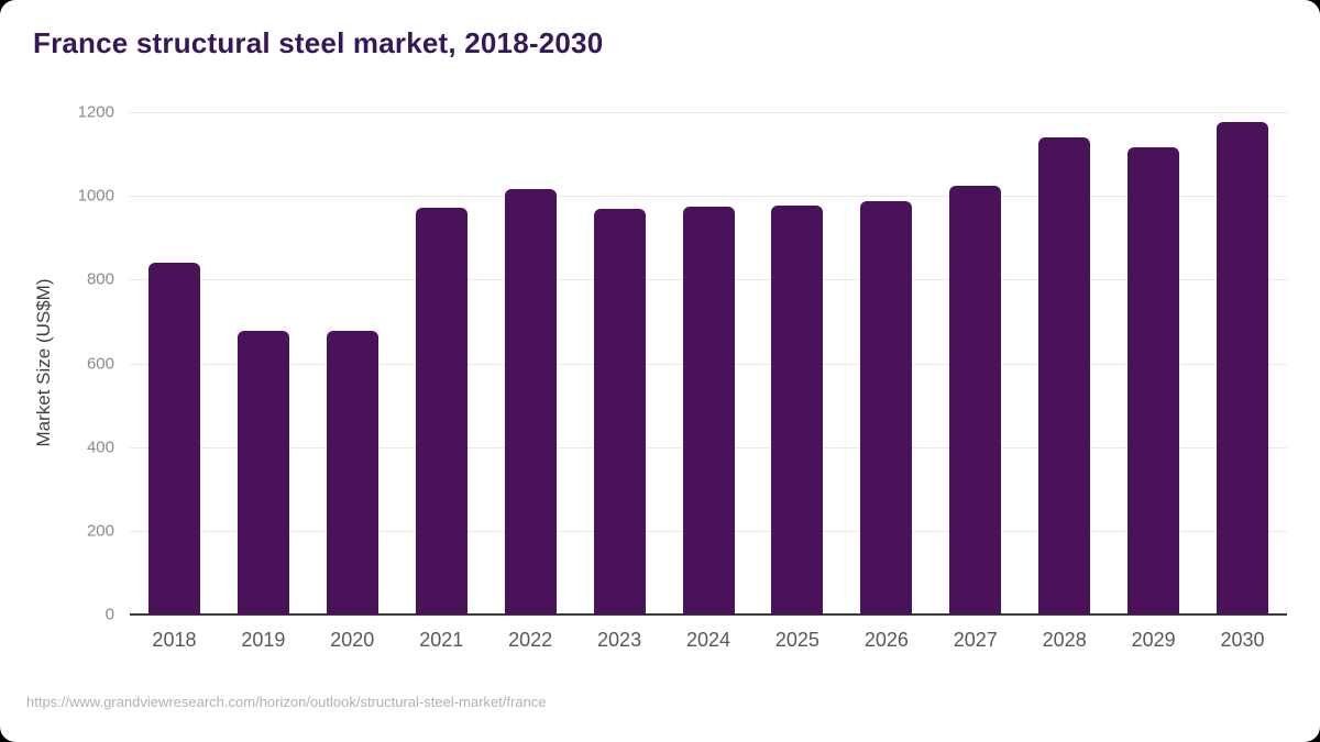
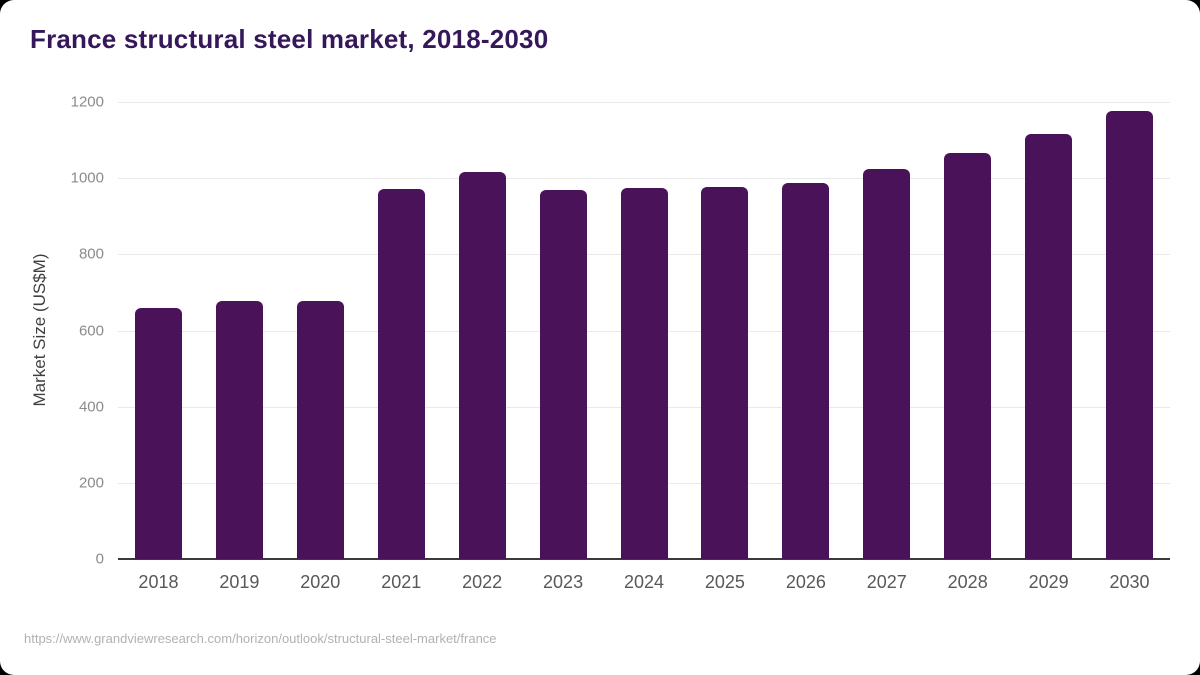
2018: 840 -> 660
2028: 1140 -> 1070
